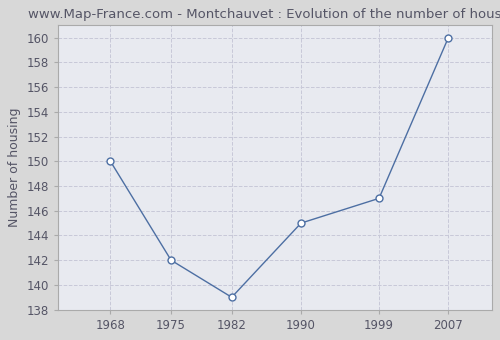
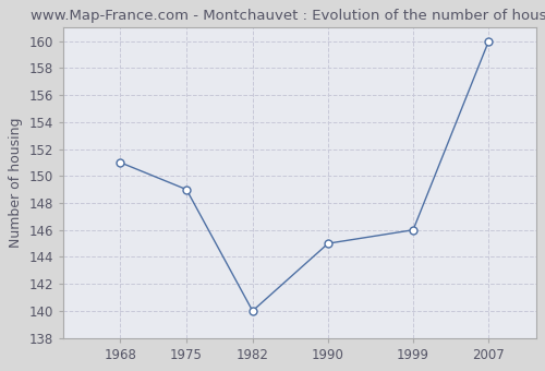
1968: 150 -> 151
1975: 142 -> 149
1982: 139 -> 140
1999: 147 -> 146
